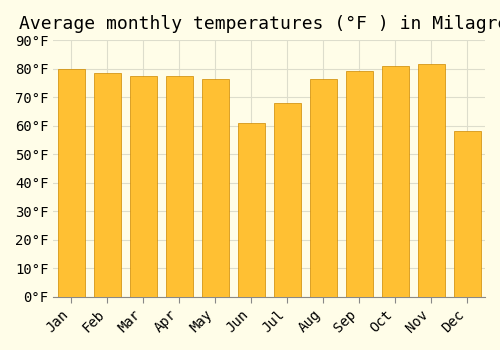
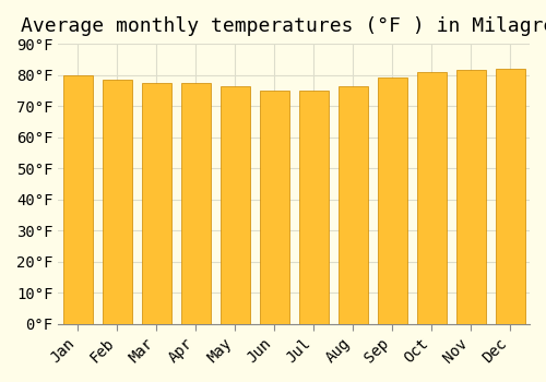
Jun: 61.0°F -> 75.0°F
Jul: 68.0°F -> 75.0°F
Dec: 58.0°F -> 82.0°F
